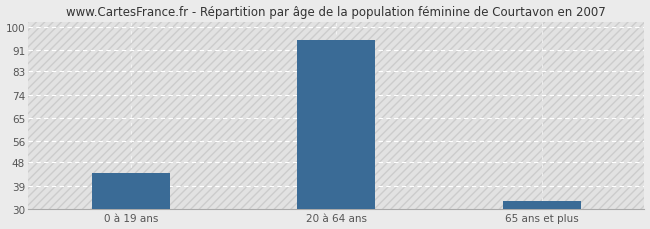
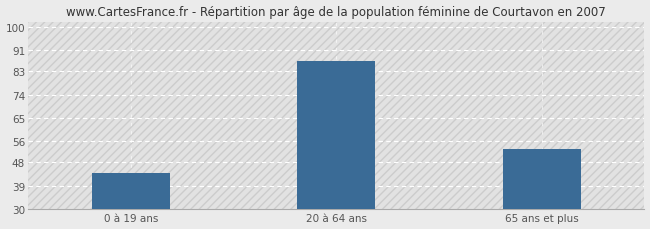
20 à 64 ans: 95 -> 87
65 ans et plus: 33 -> 53
